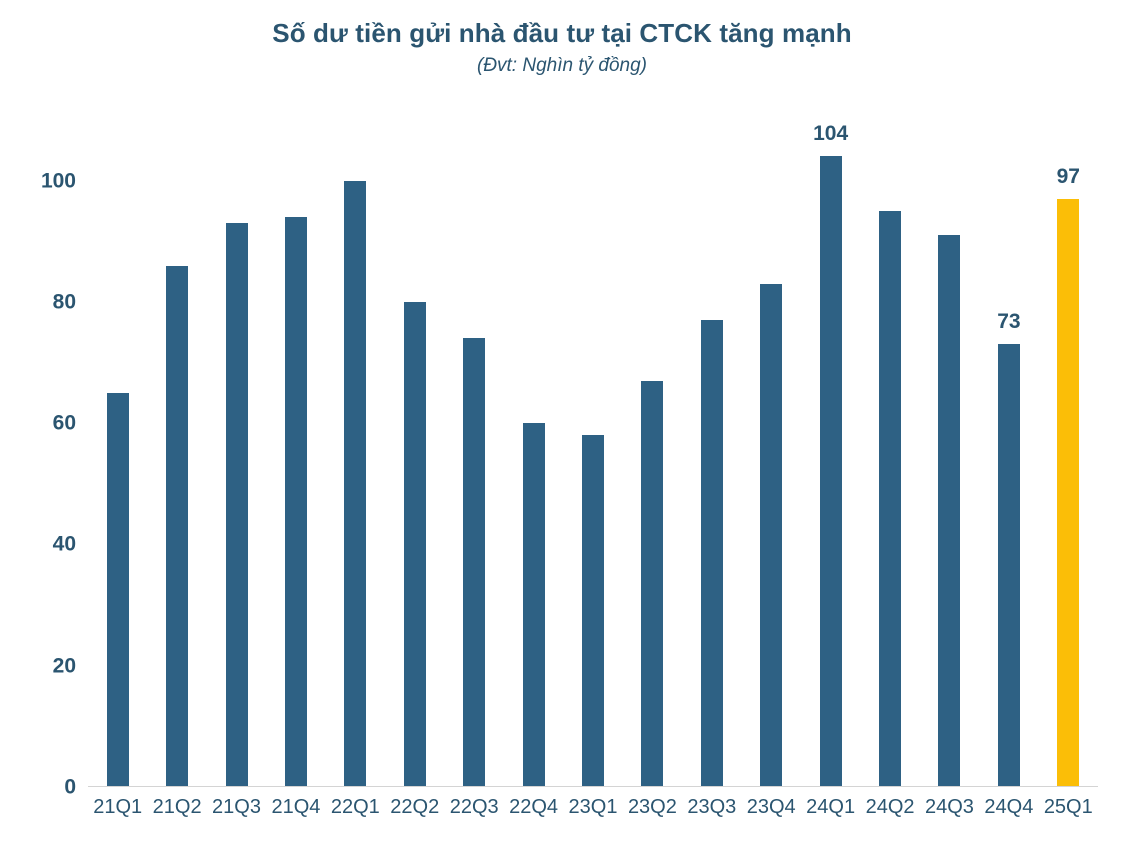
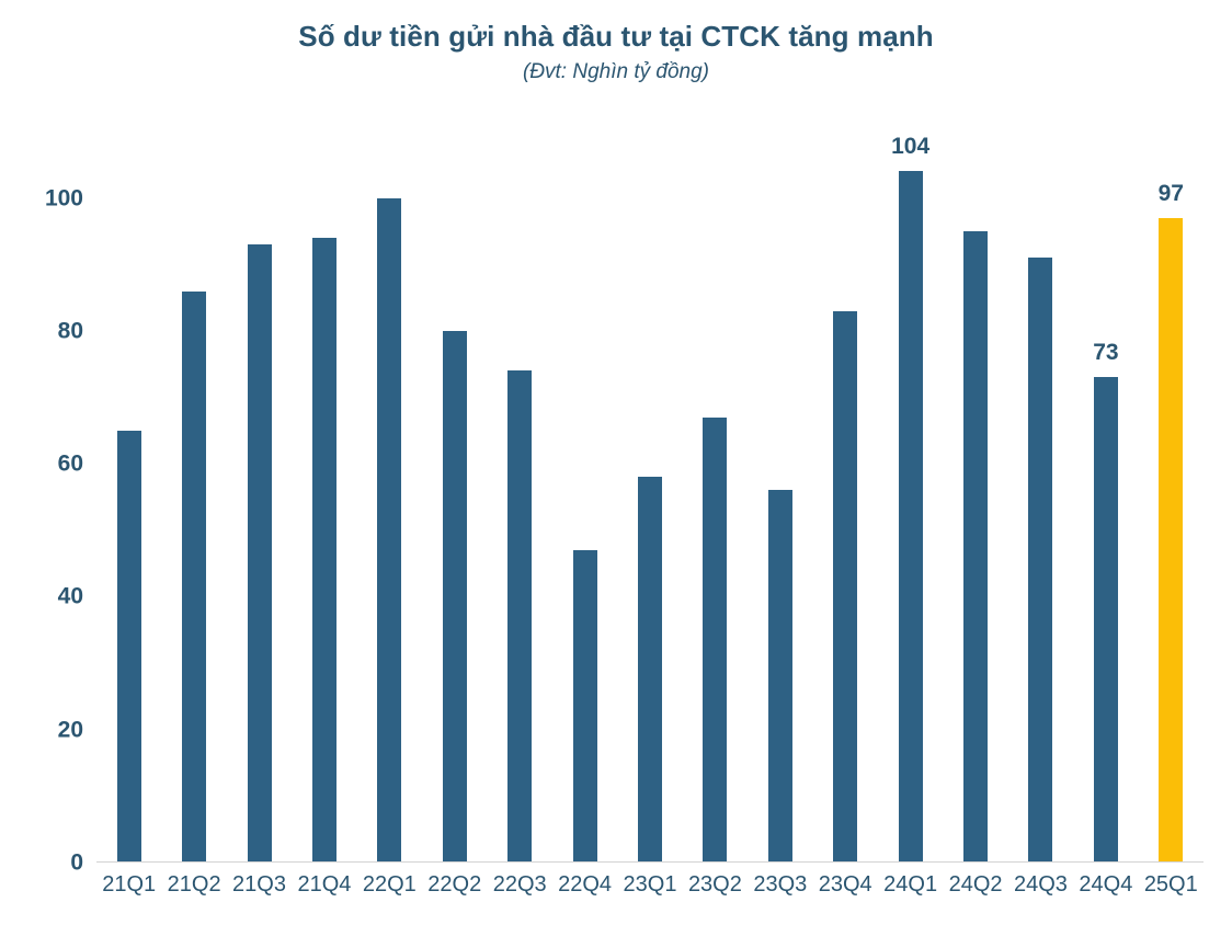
22Q4: 60 -> 47
23Q3: 77 -> 56
